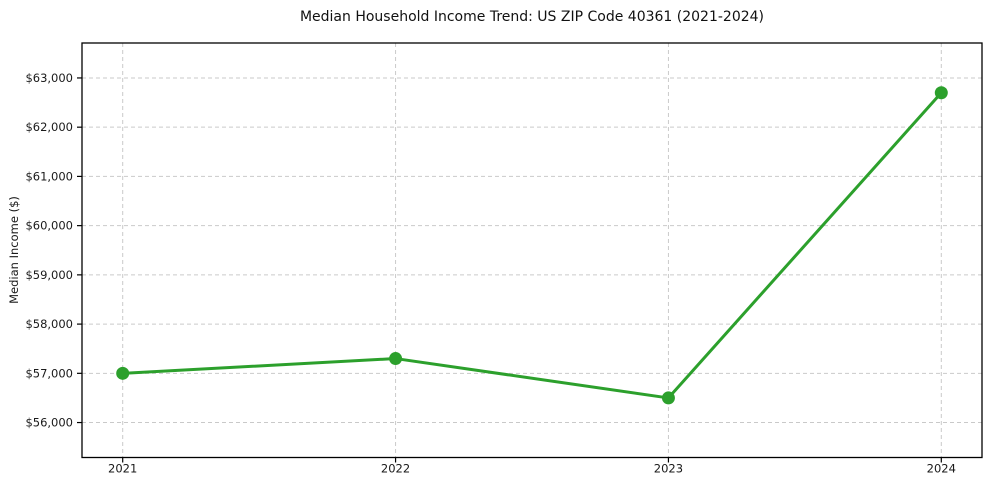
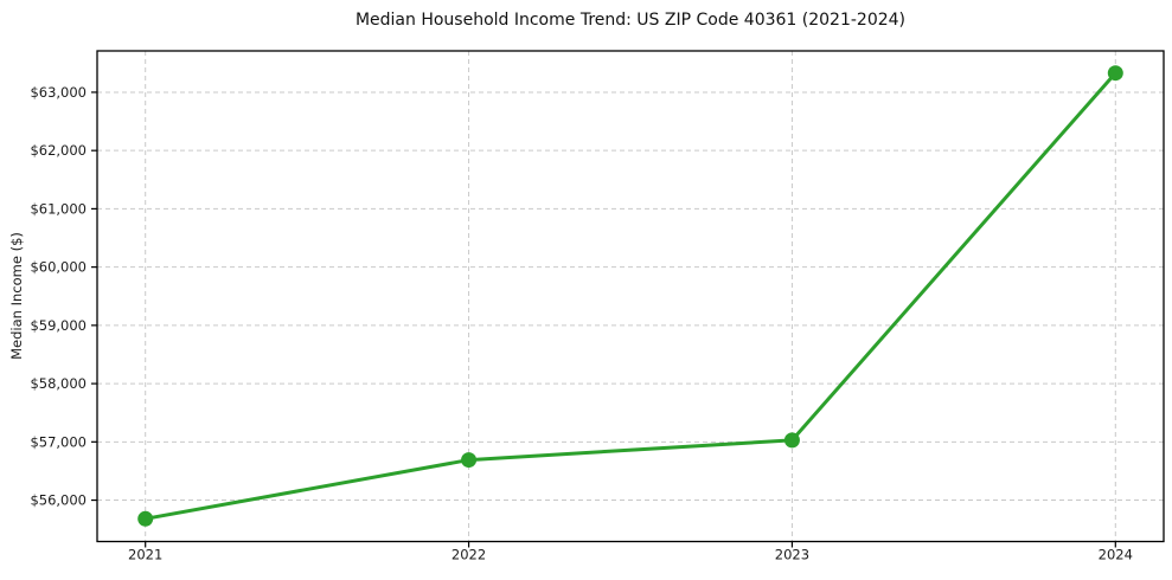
2021: $57000 -> $55700
2022: $57300 -> $56700
2023: $56500 -> $57000
2024: $62700 -> $63300
